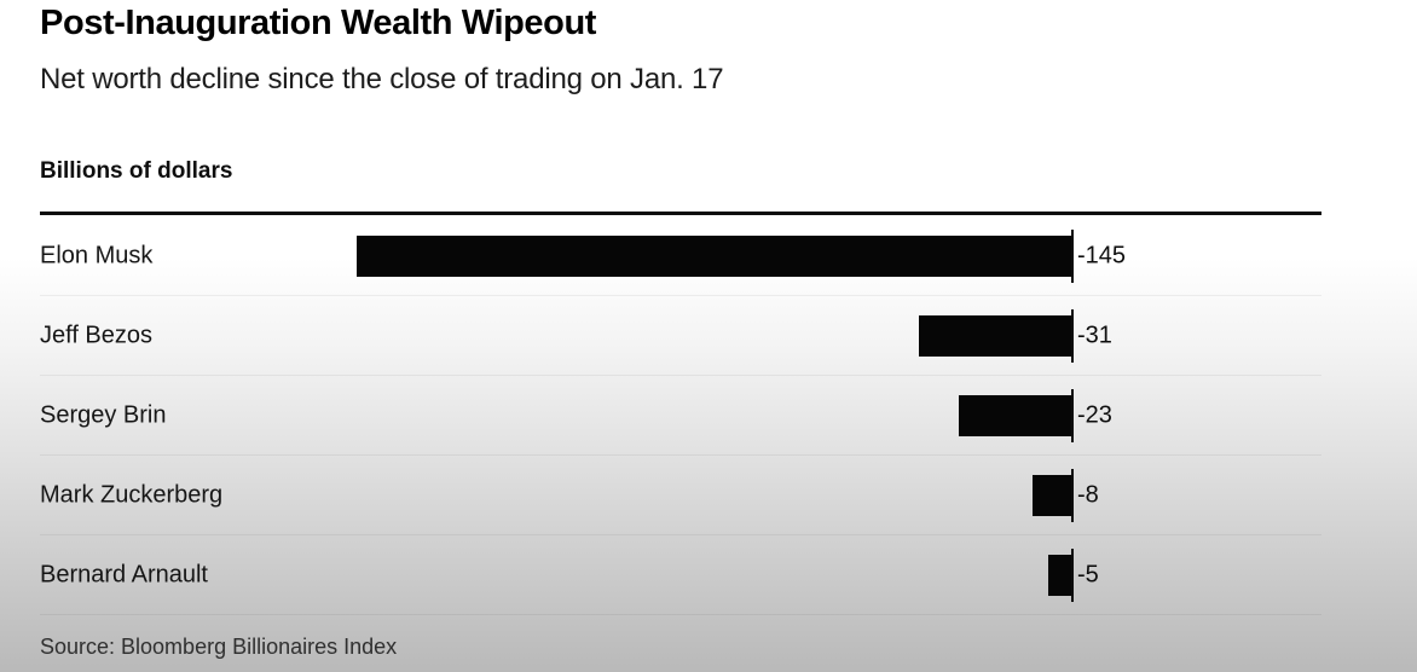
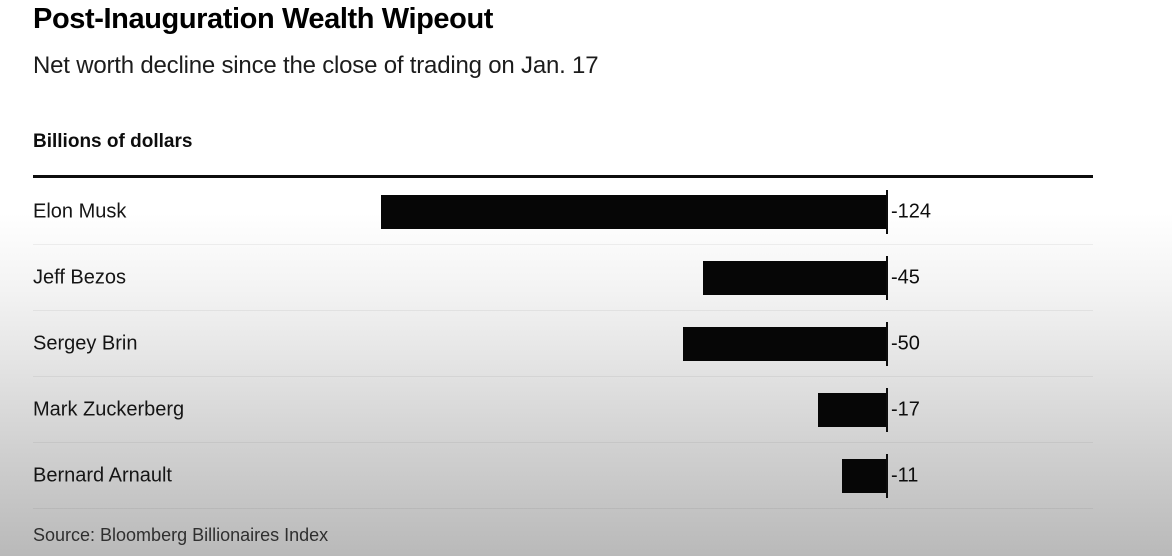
Elon Musk: -145 -> -124
Jeff Bezos: -31 -> -45
Sergey Brin: -23 -> -50
Mark Zuckerberg: -8 -> -17
Bernard Arnault: -5 -> -11
